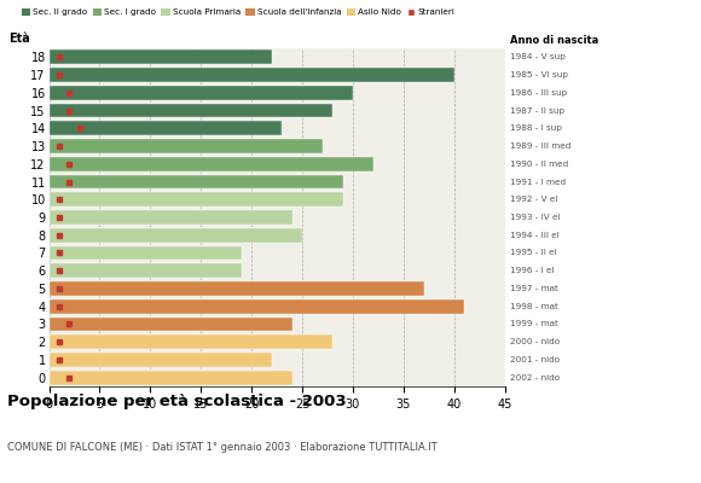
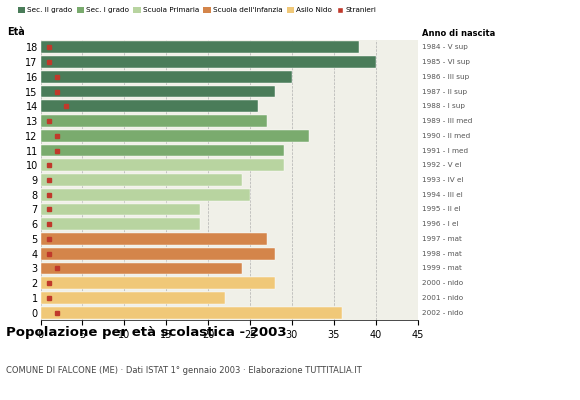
18: 22 -> 38
14: 23 -> 26
5: 37 -> 27
4: 41 -> 28
0: 24 -> 36
